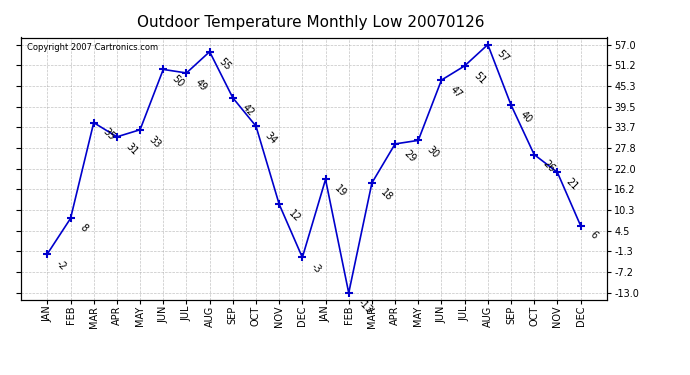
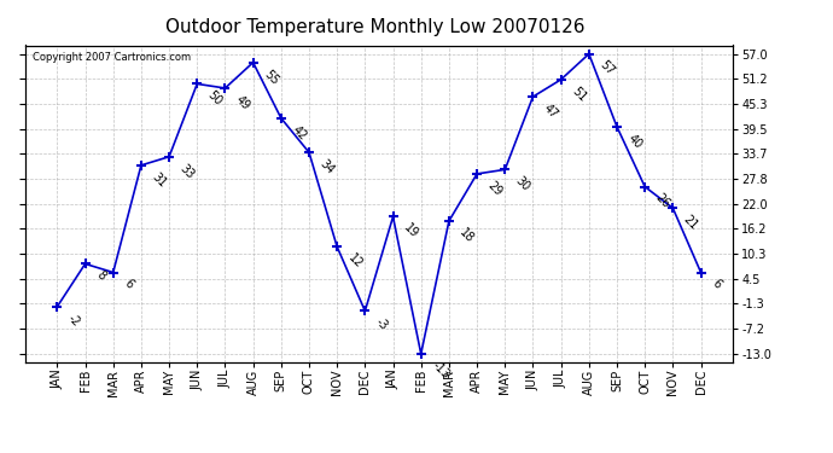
MAR: 35 -> 6
